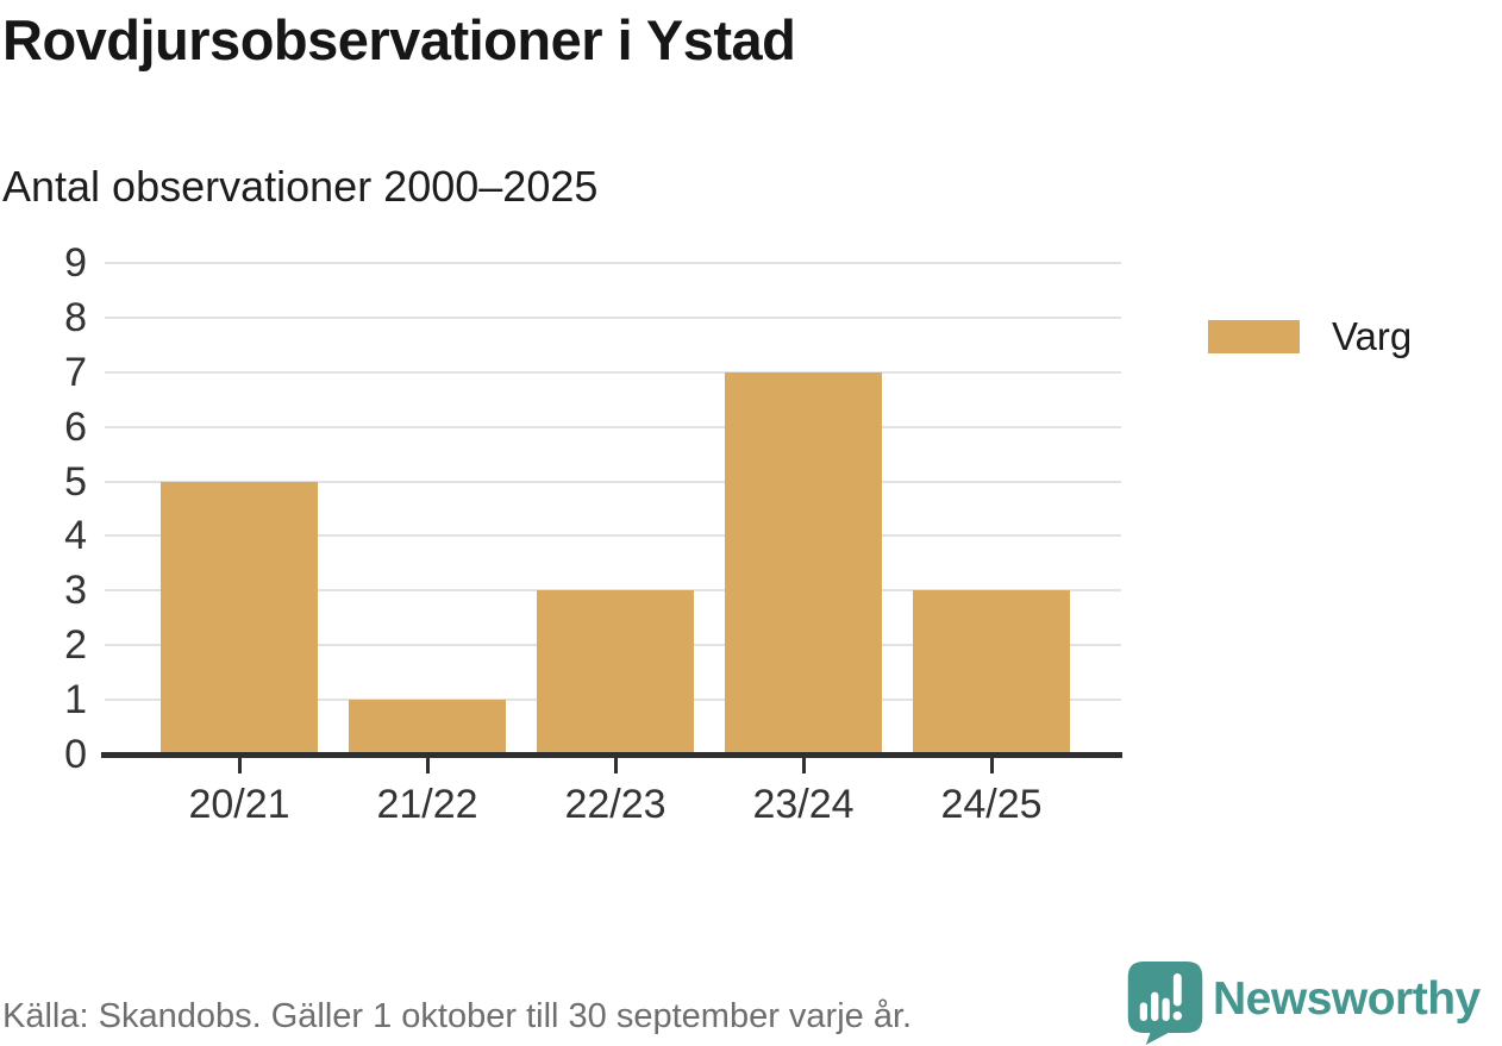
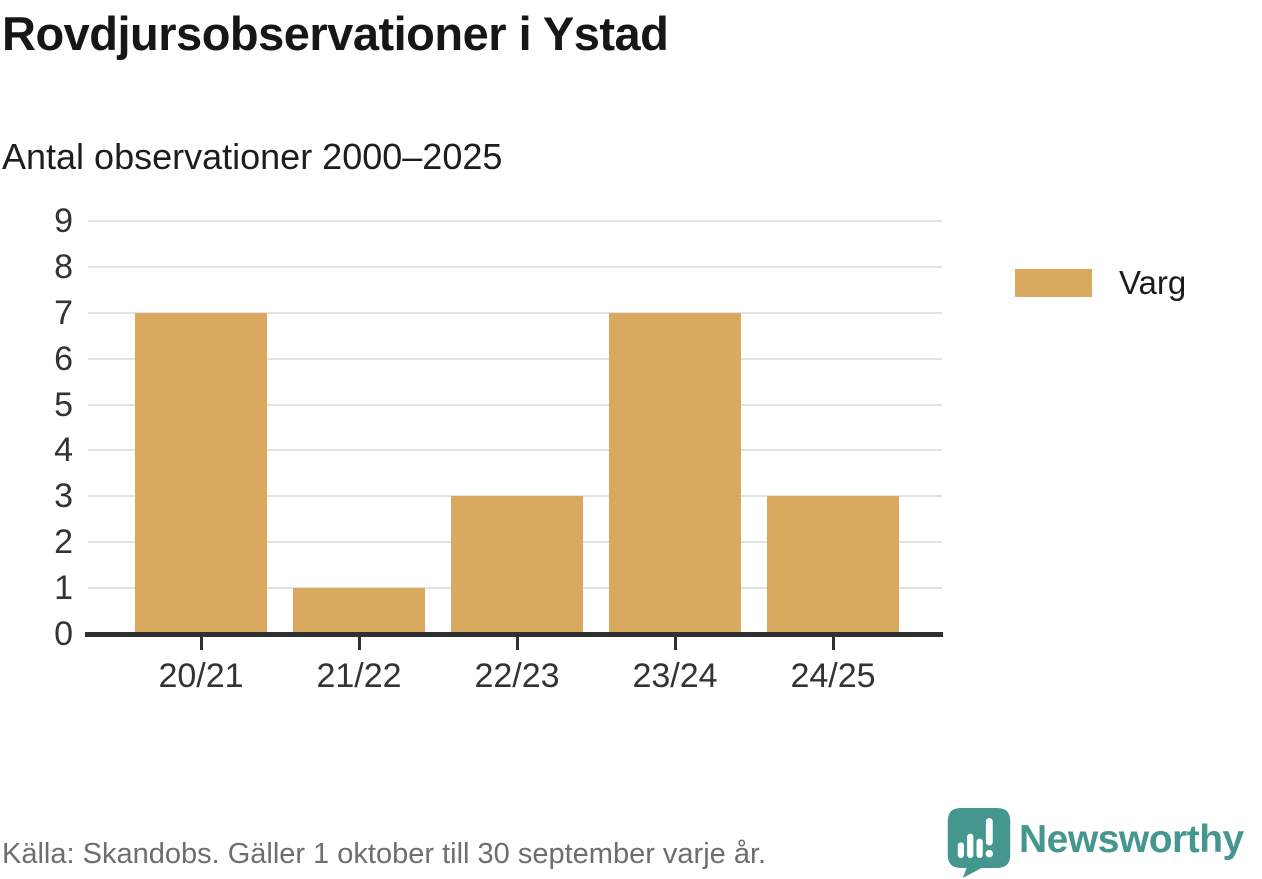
20/21: 5 -> 7
